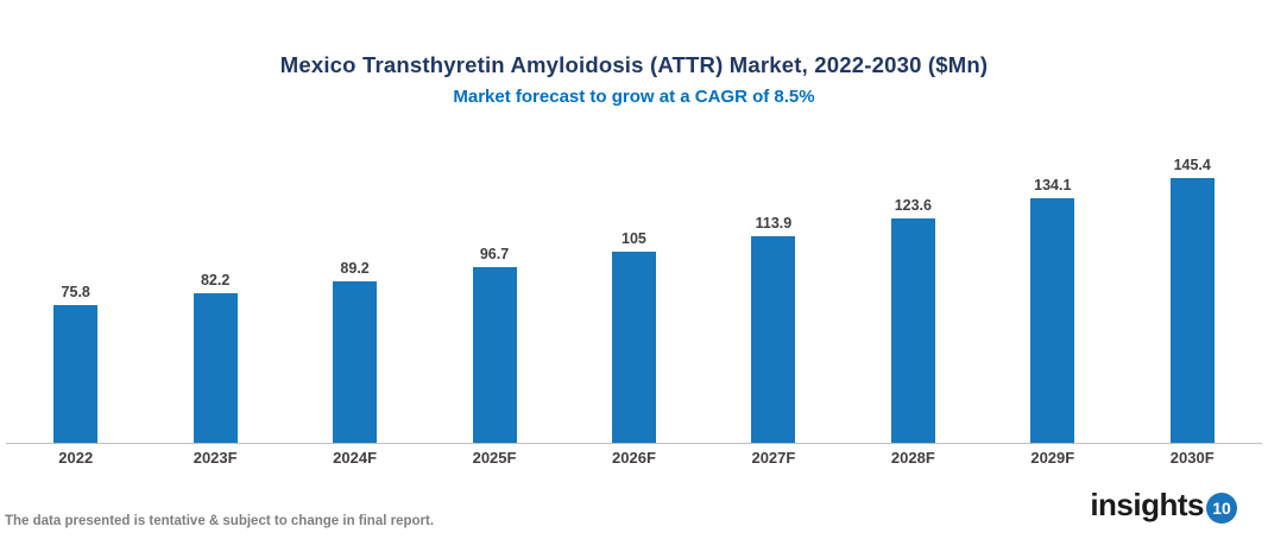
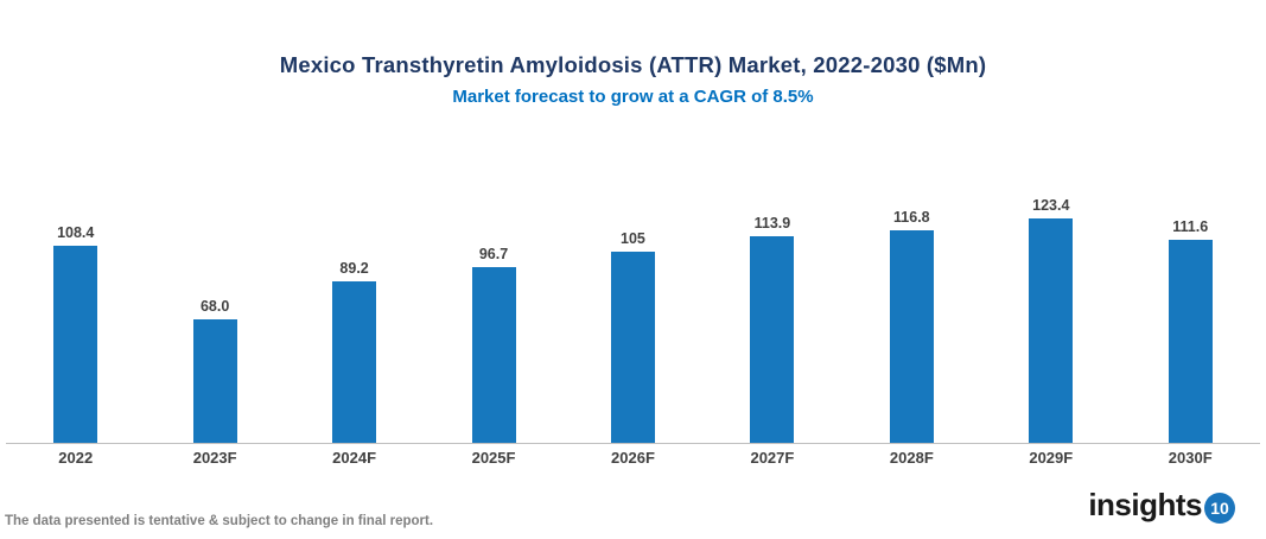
2022: 75.8 -> 108.4
2023F: 82.2 -> 68.0
2028F: 123.6 -> 116.8
2029F: 134.1 -> 123.4
2030F: 145.4 -> 111.6
